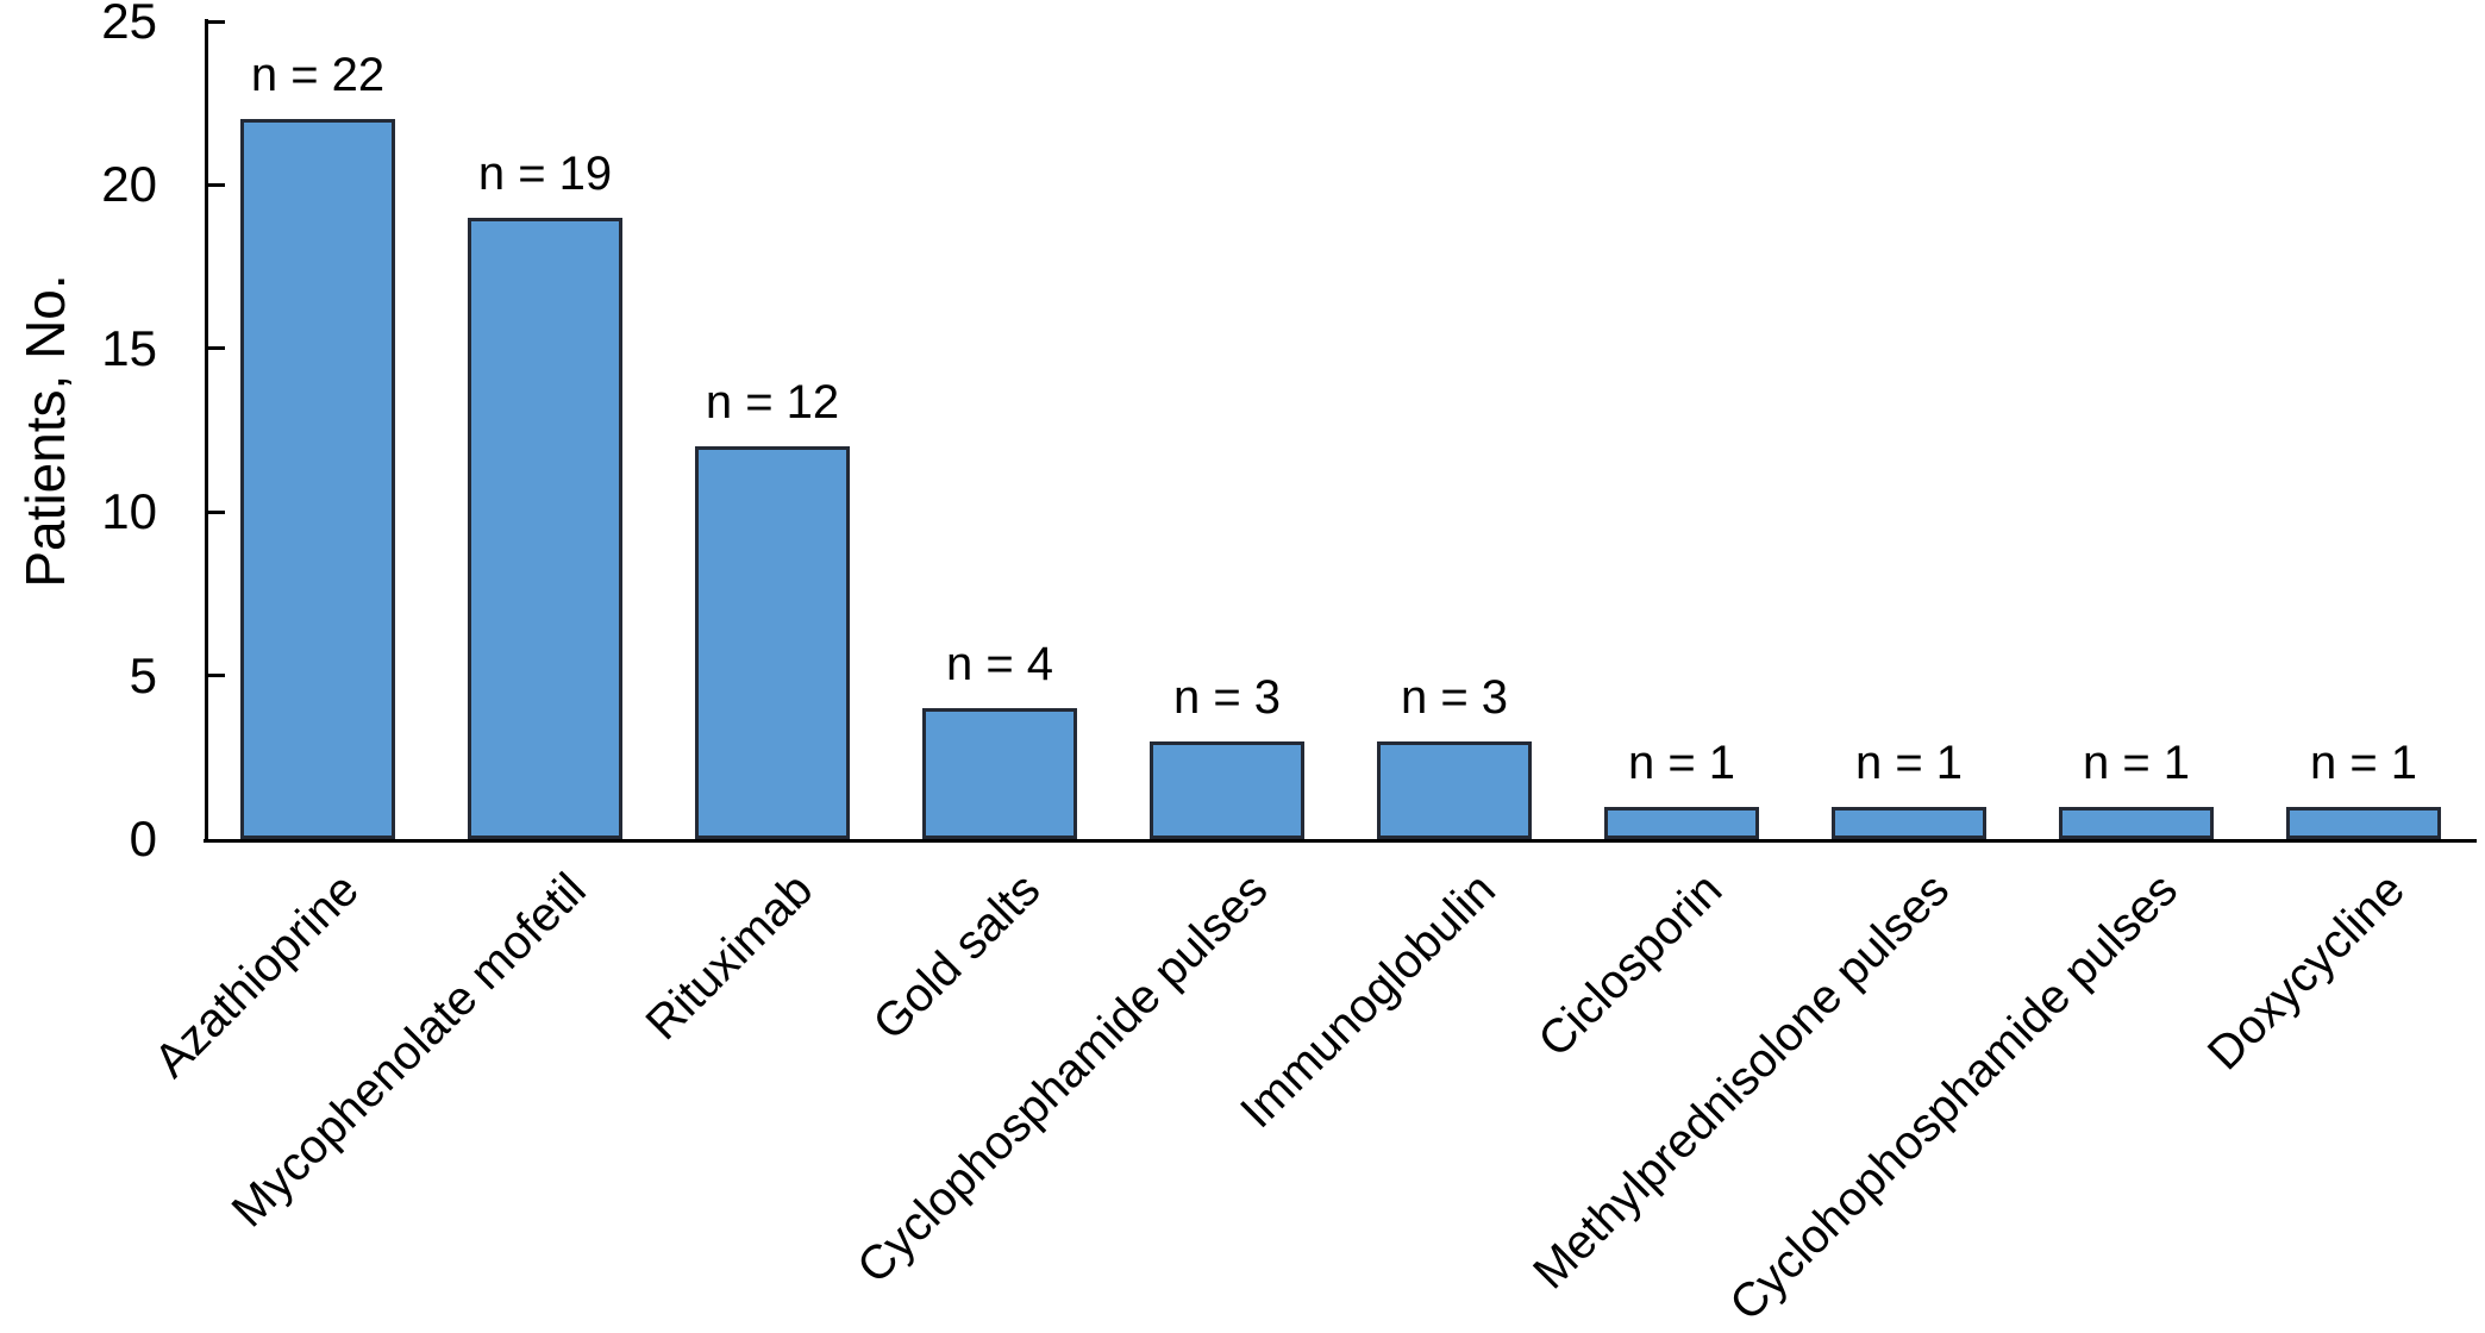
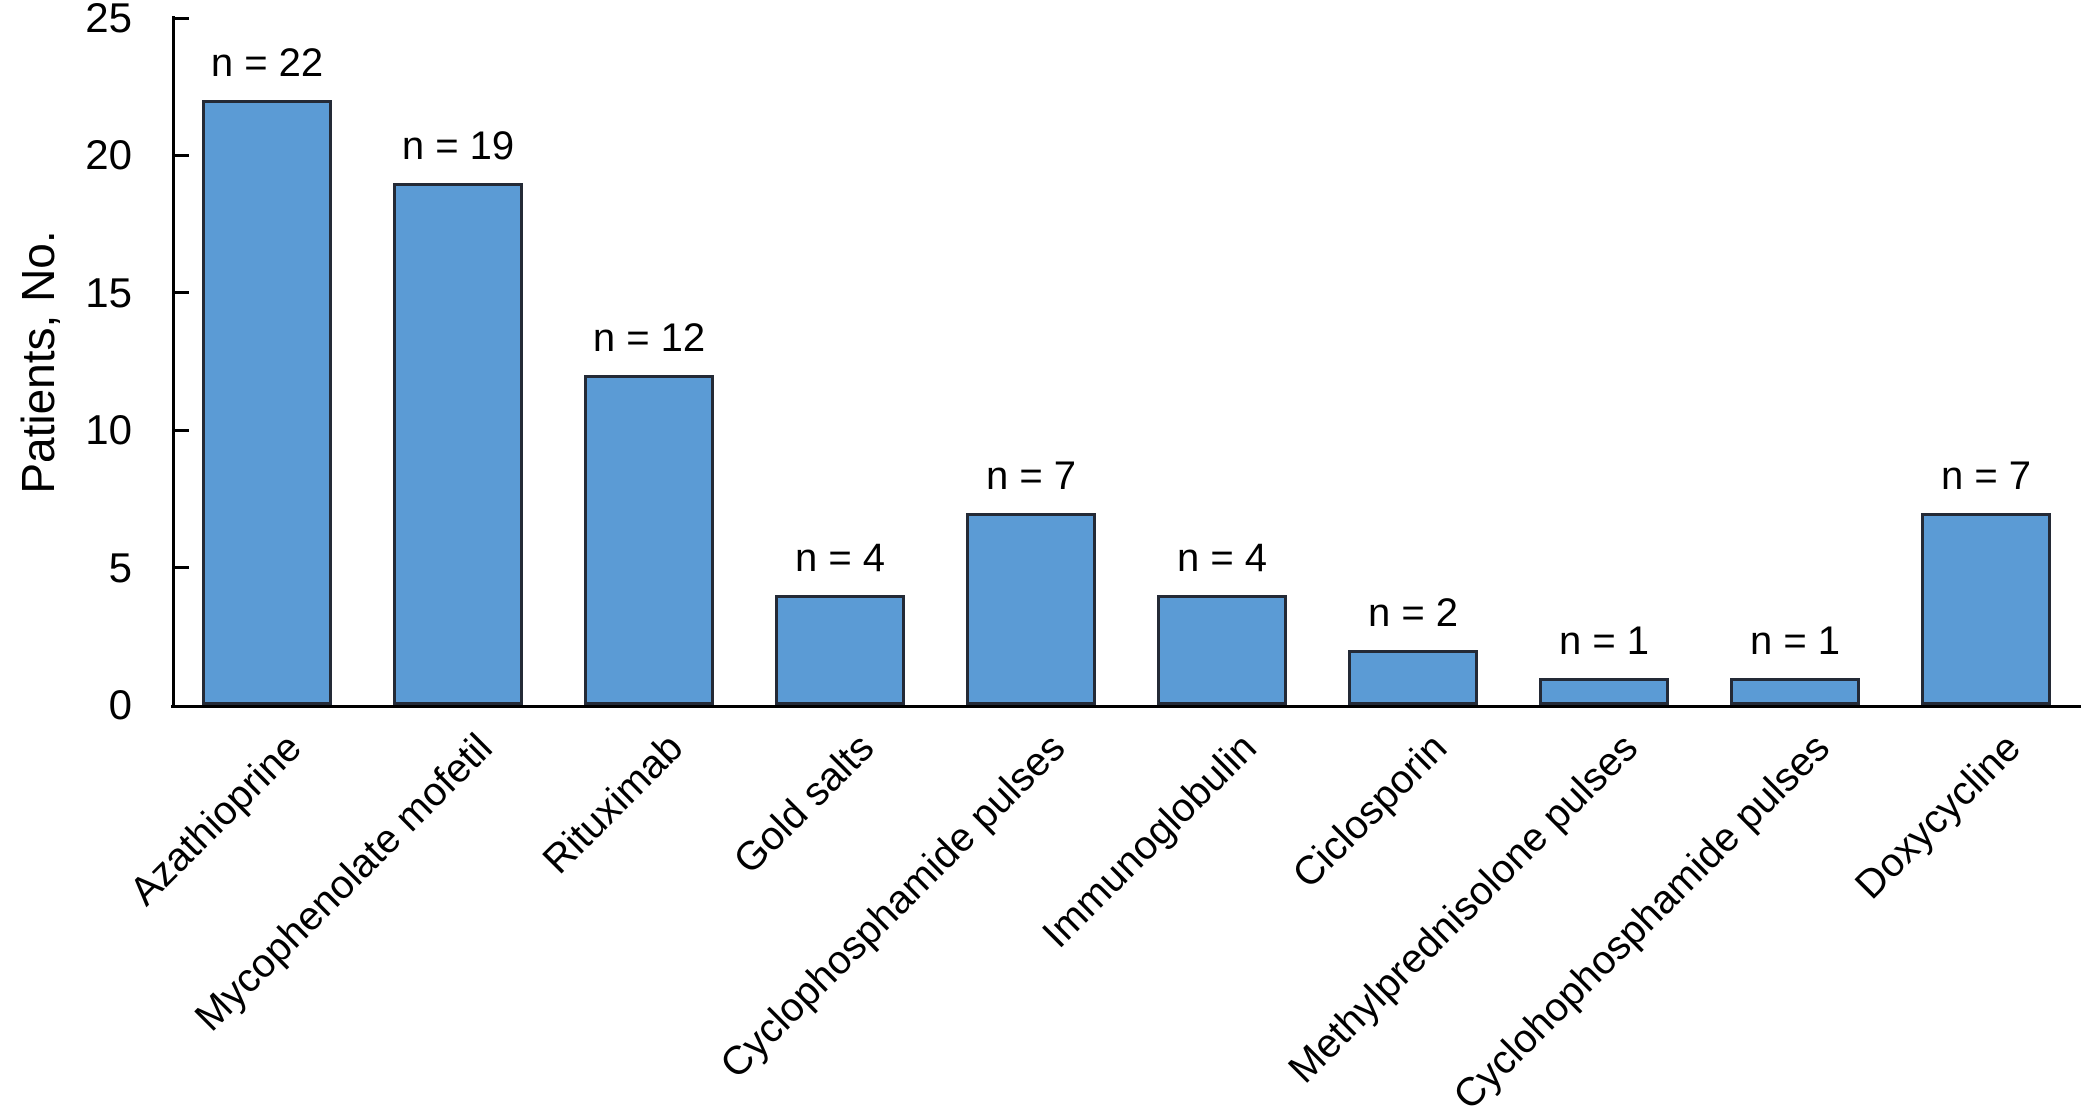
Cyclophosphamide pulses: 3 -> 7
Immunoglobulin: 3 -> 4
Ciclosporin: 1 -> 2
Doxycycline: 1 -> 7
